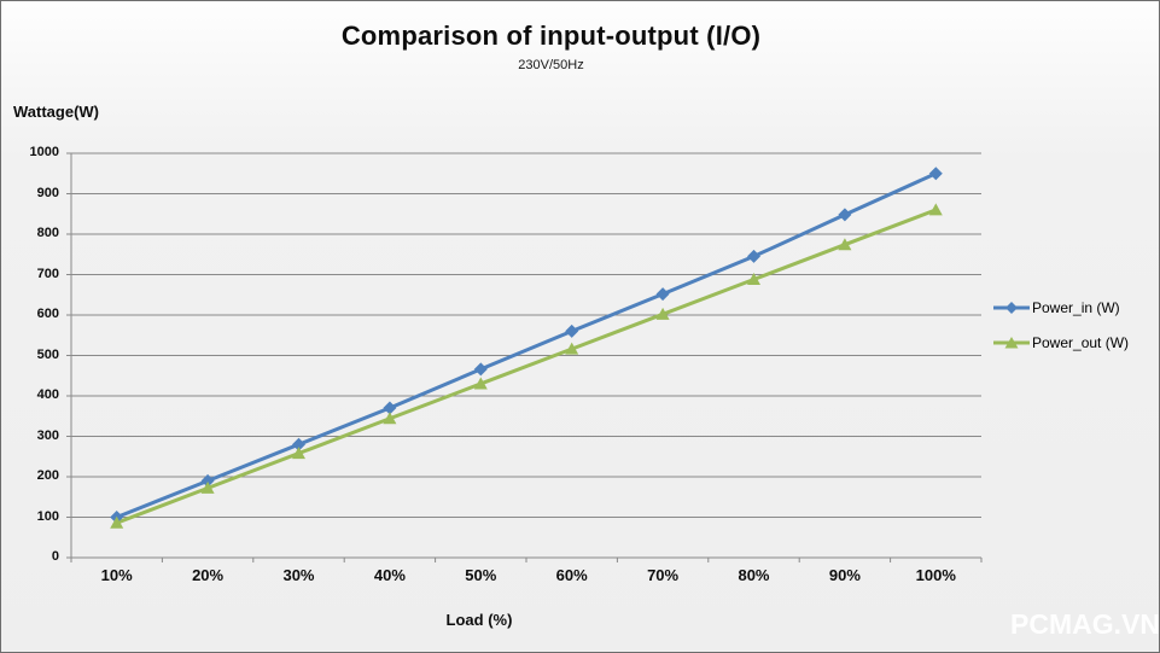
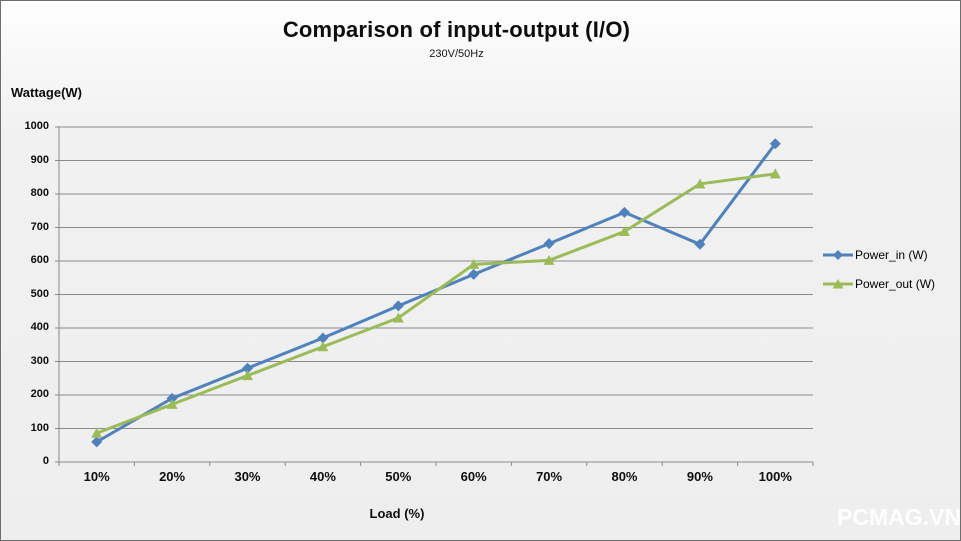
Power_in (W)/10%: 100 -> 60
Power_out (W)/60%: 520 -> 590
Power_in (W)/90%: 850 -> 650
Power_out (W)/90%: 770 -> 830
